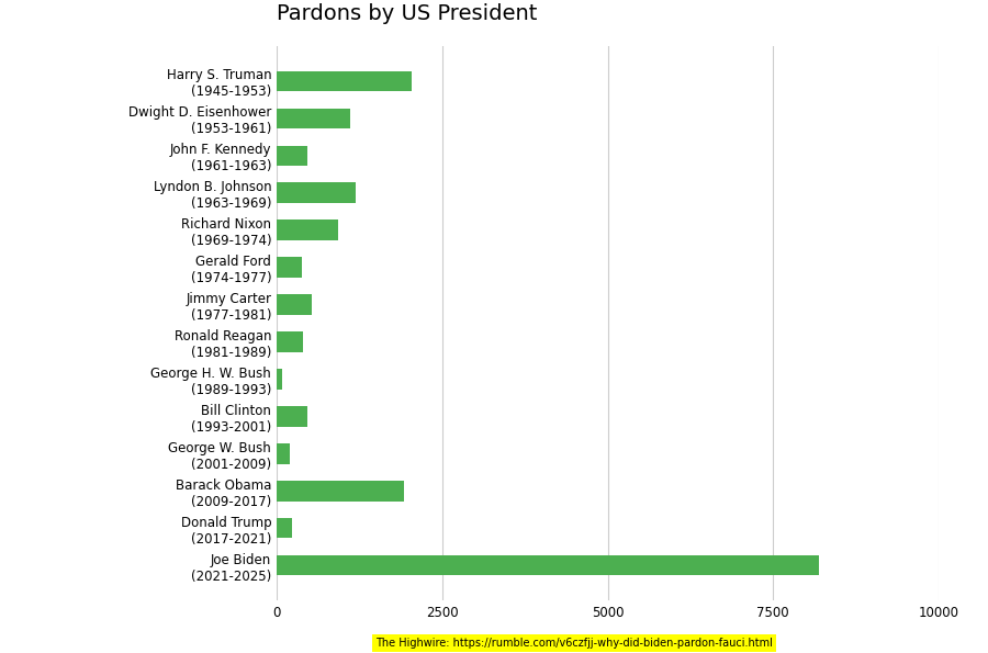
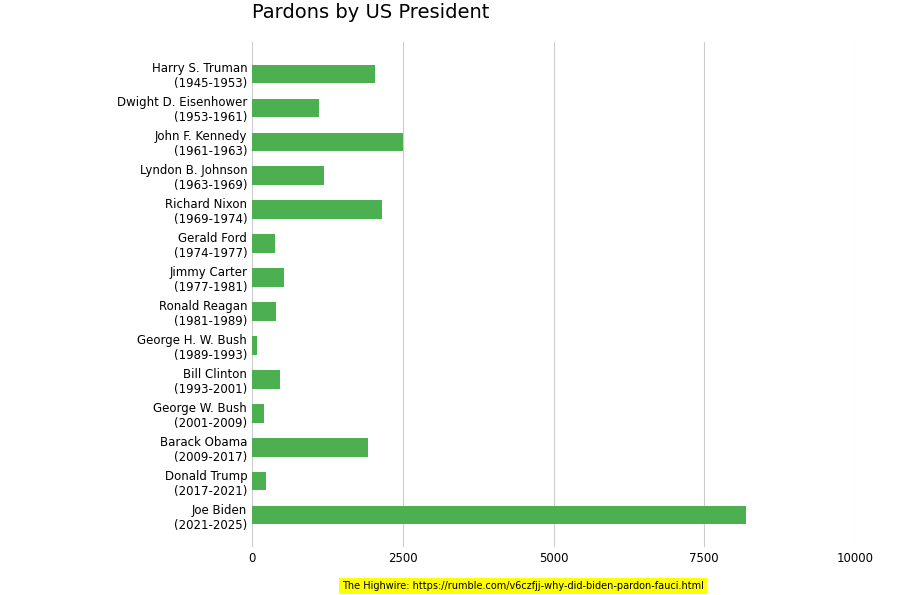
John F. Kennedy (1961-1963): 470 -> 2500
Richard Nixon (1969-1974): 930 -> 2160
